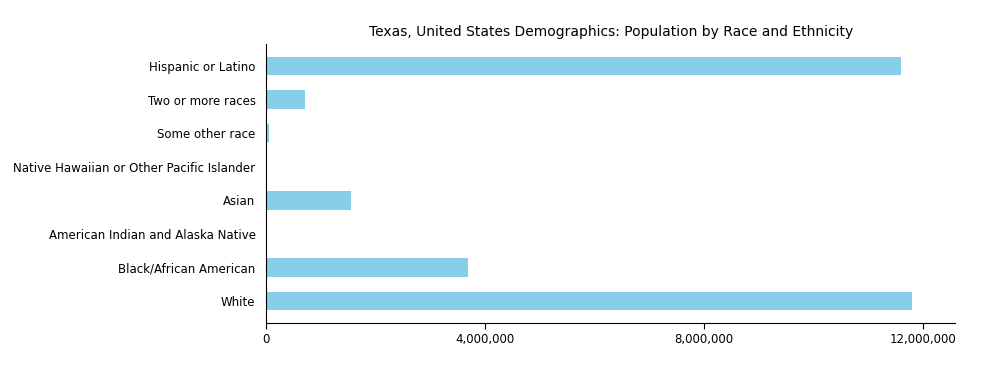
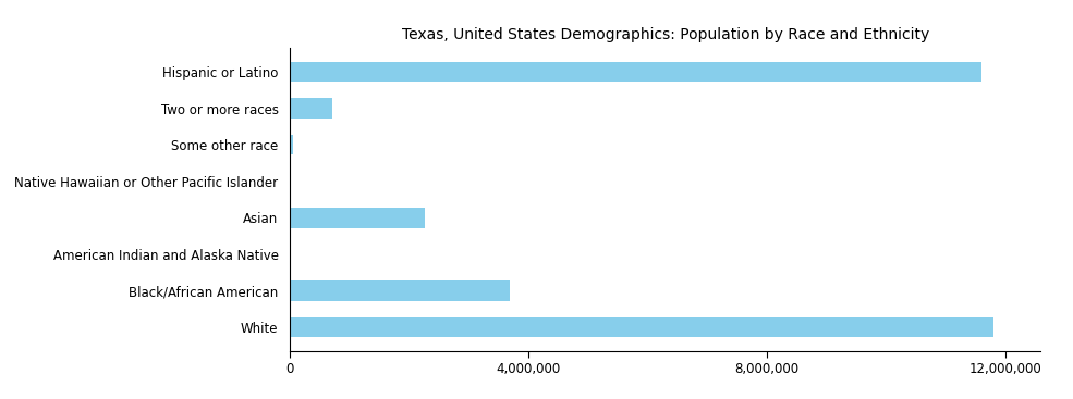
Asian: 1,550,000 -> 2,260,000
